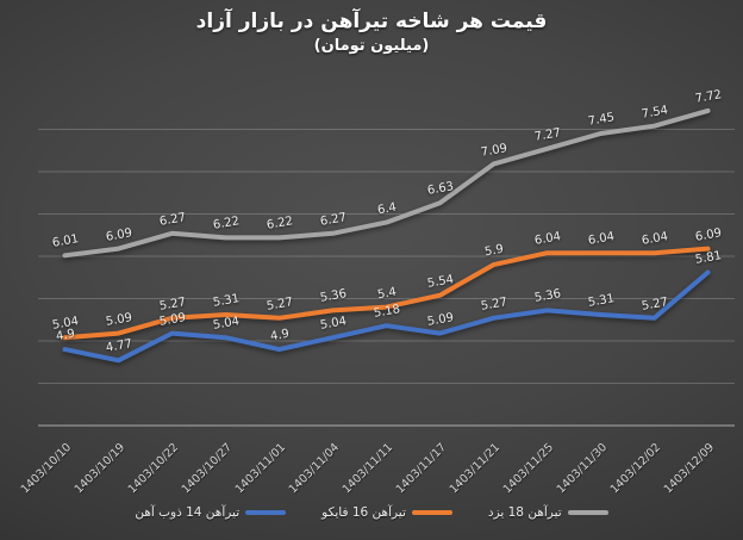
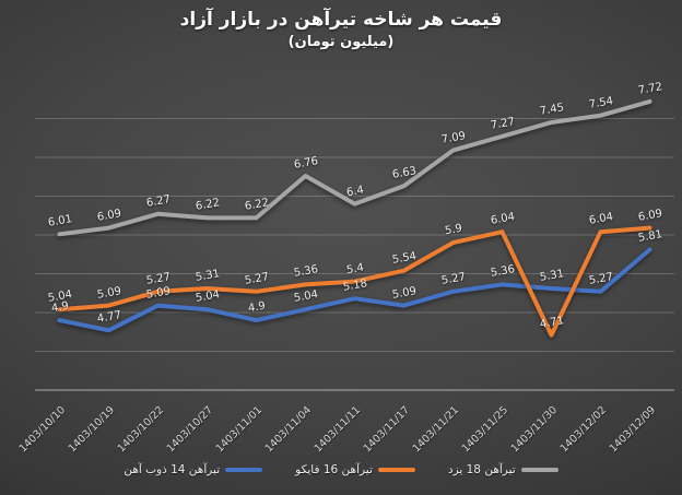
تیرآهن 18 یزد/1403/11/04: 6.27 -> 6.76
تیرآهن 16 فایکو/1403/11/30: 6.04 -> 4.71
